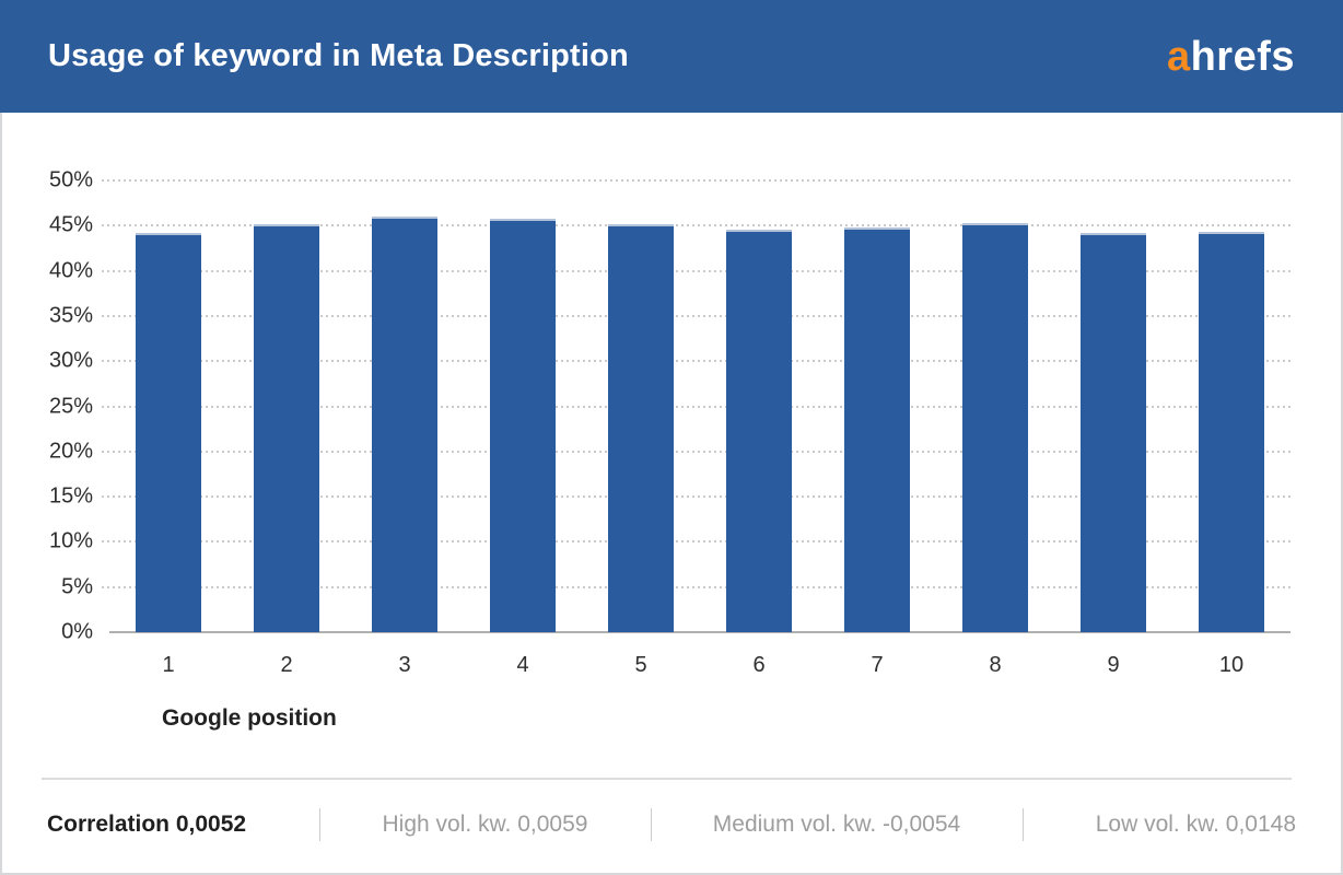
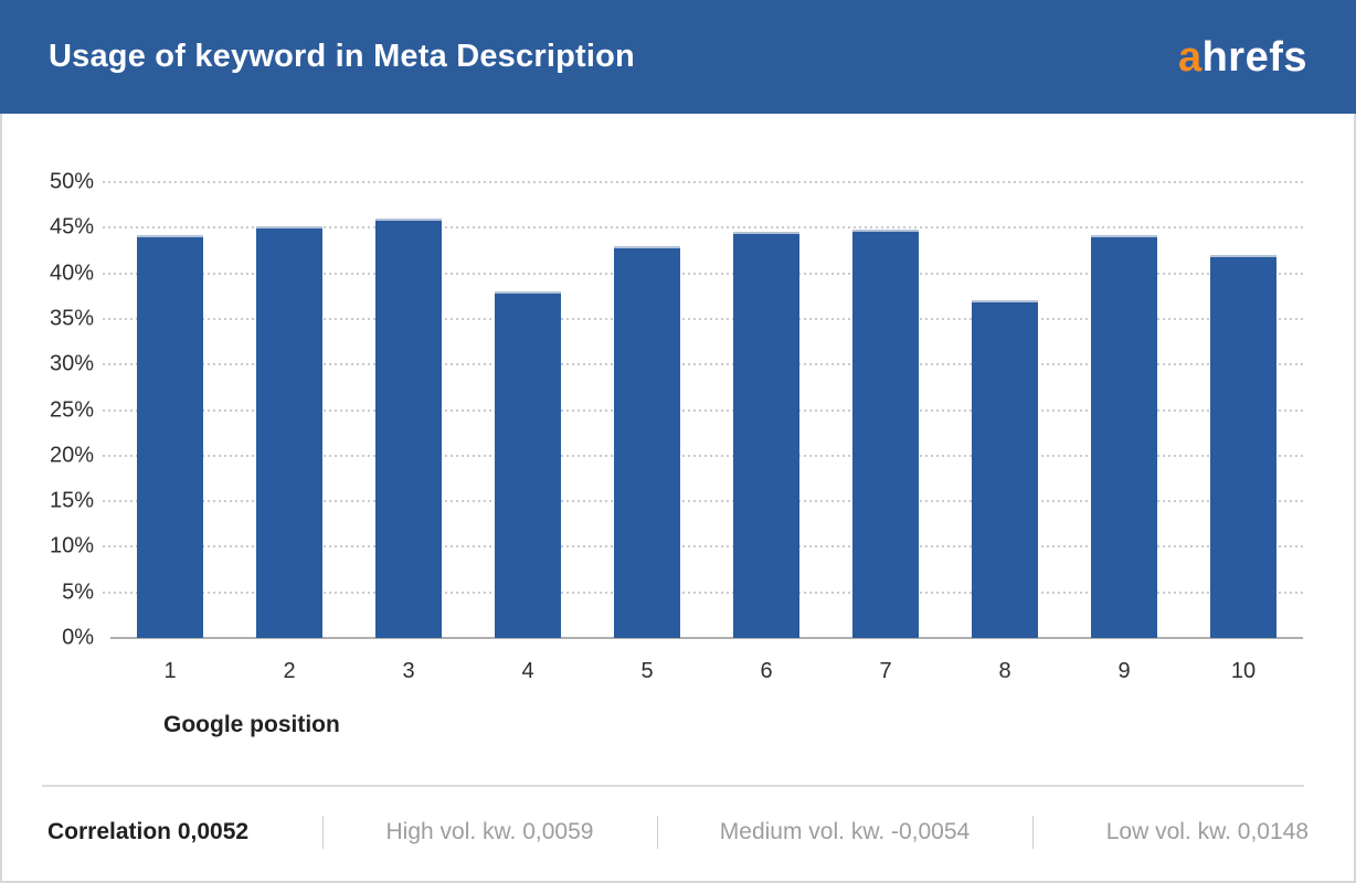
4: 46% -> 38%
5: 45% -> 43%
8: 45% -> 37%
10: 44% -> 42%
